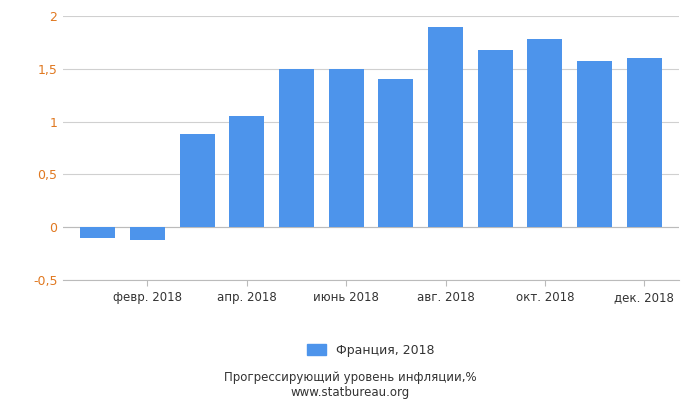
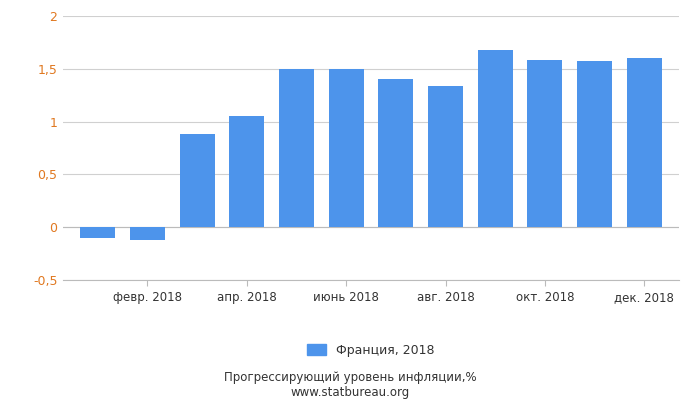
авг. 2018: 1,90 -> 1,34
окт. 2018: 1,78 -> 1,58
